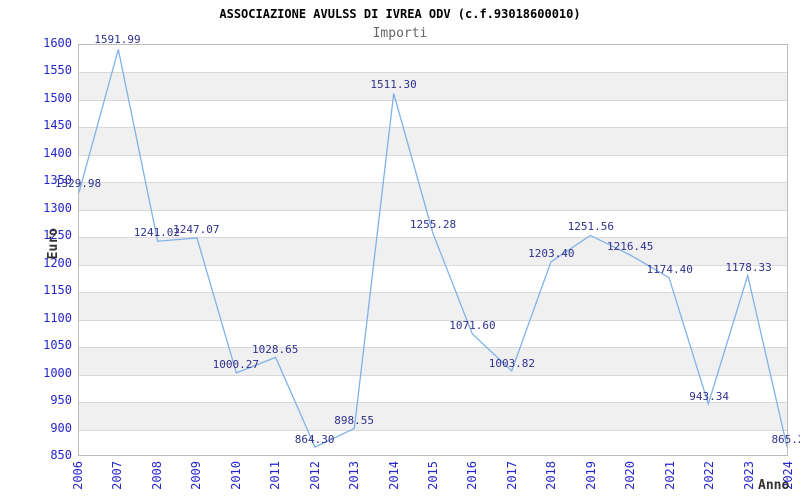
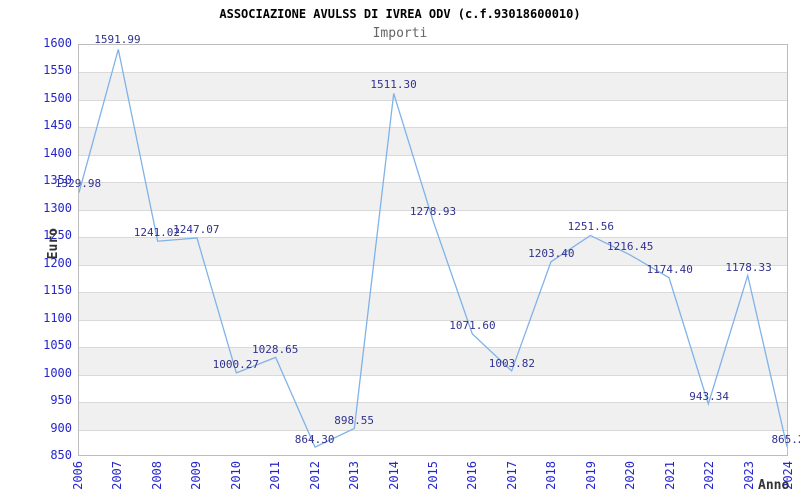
2015: 1255.28 -> 1278.93
